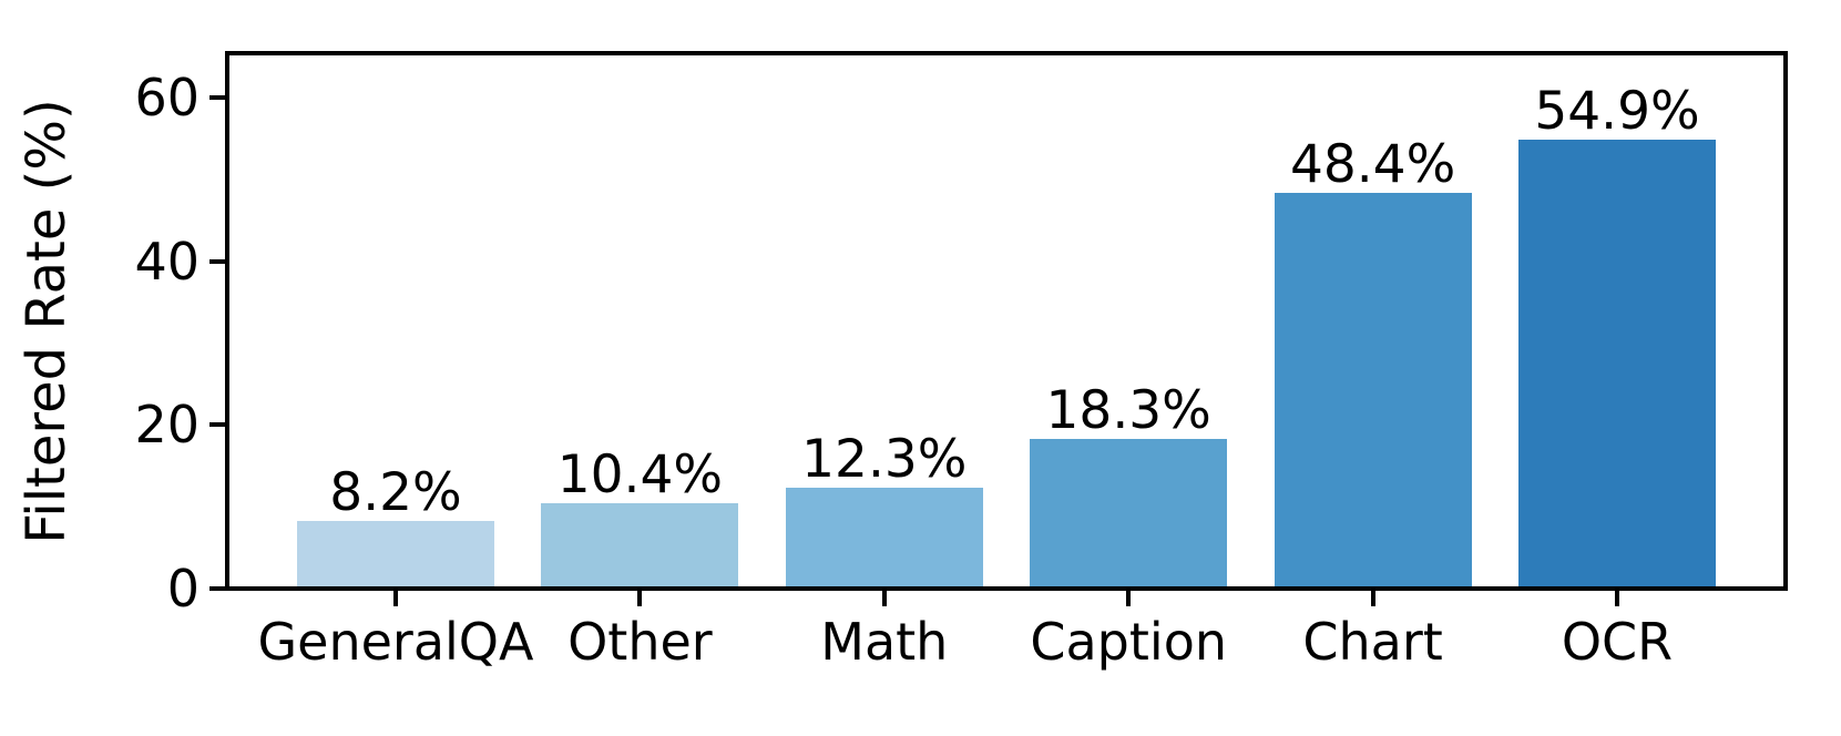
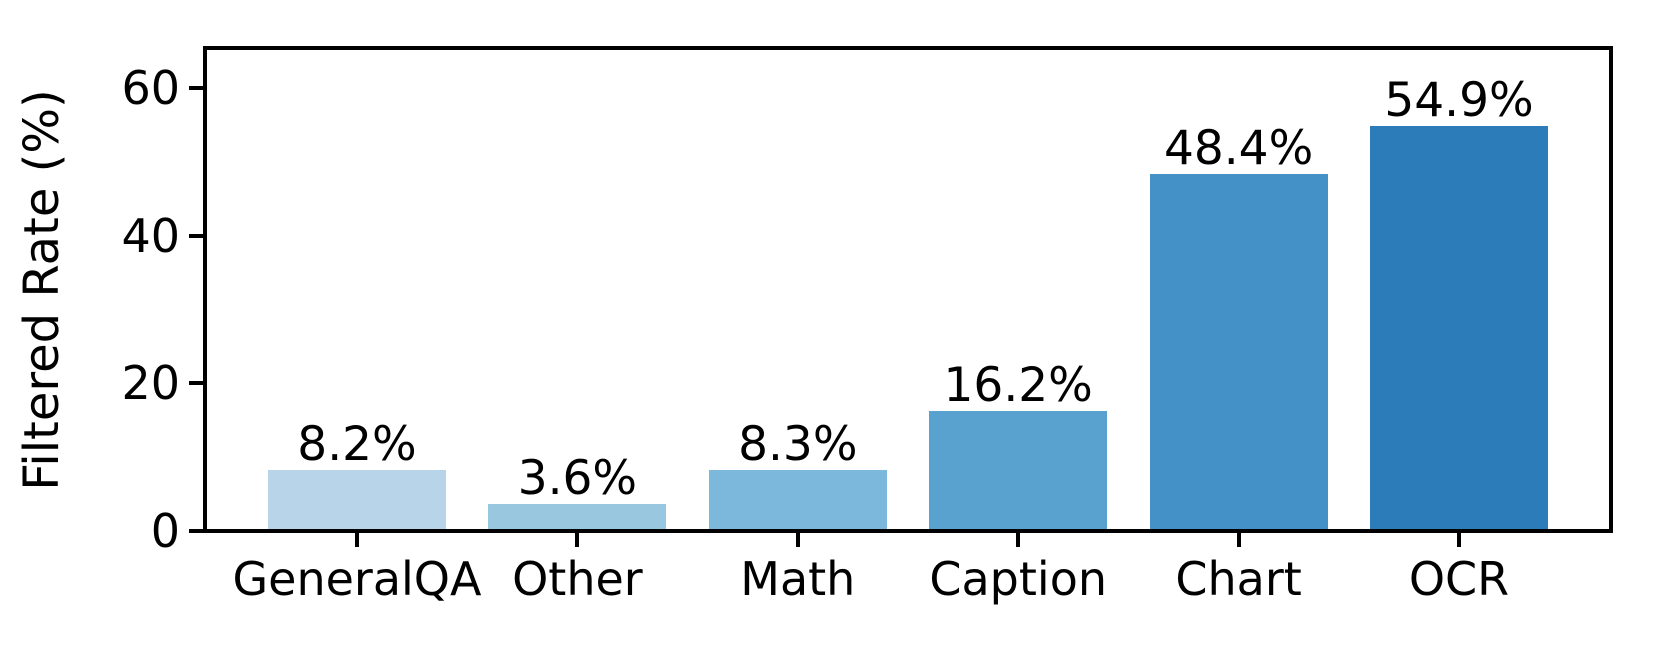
Other: 10.4% -> 3.6%
Math: 12.3% -> 8.3%
Caption: 18.3% -> 16.2%
